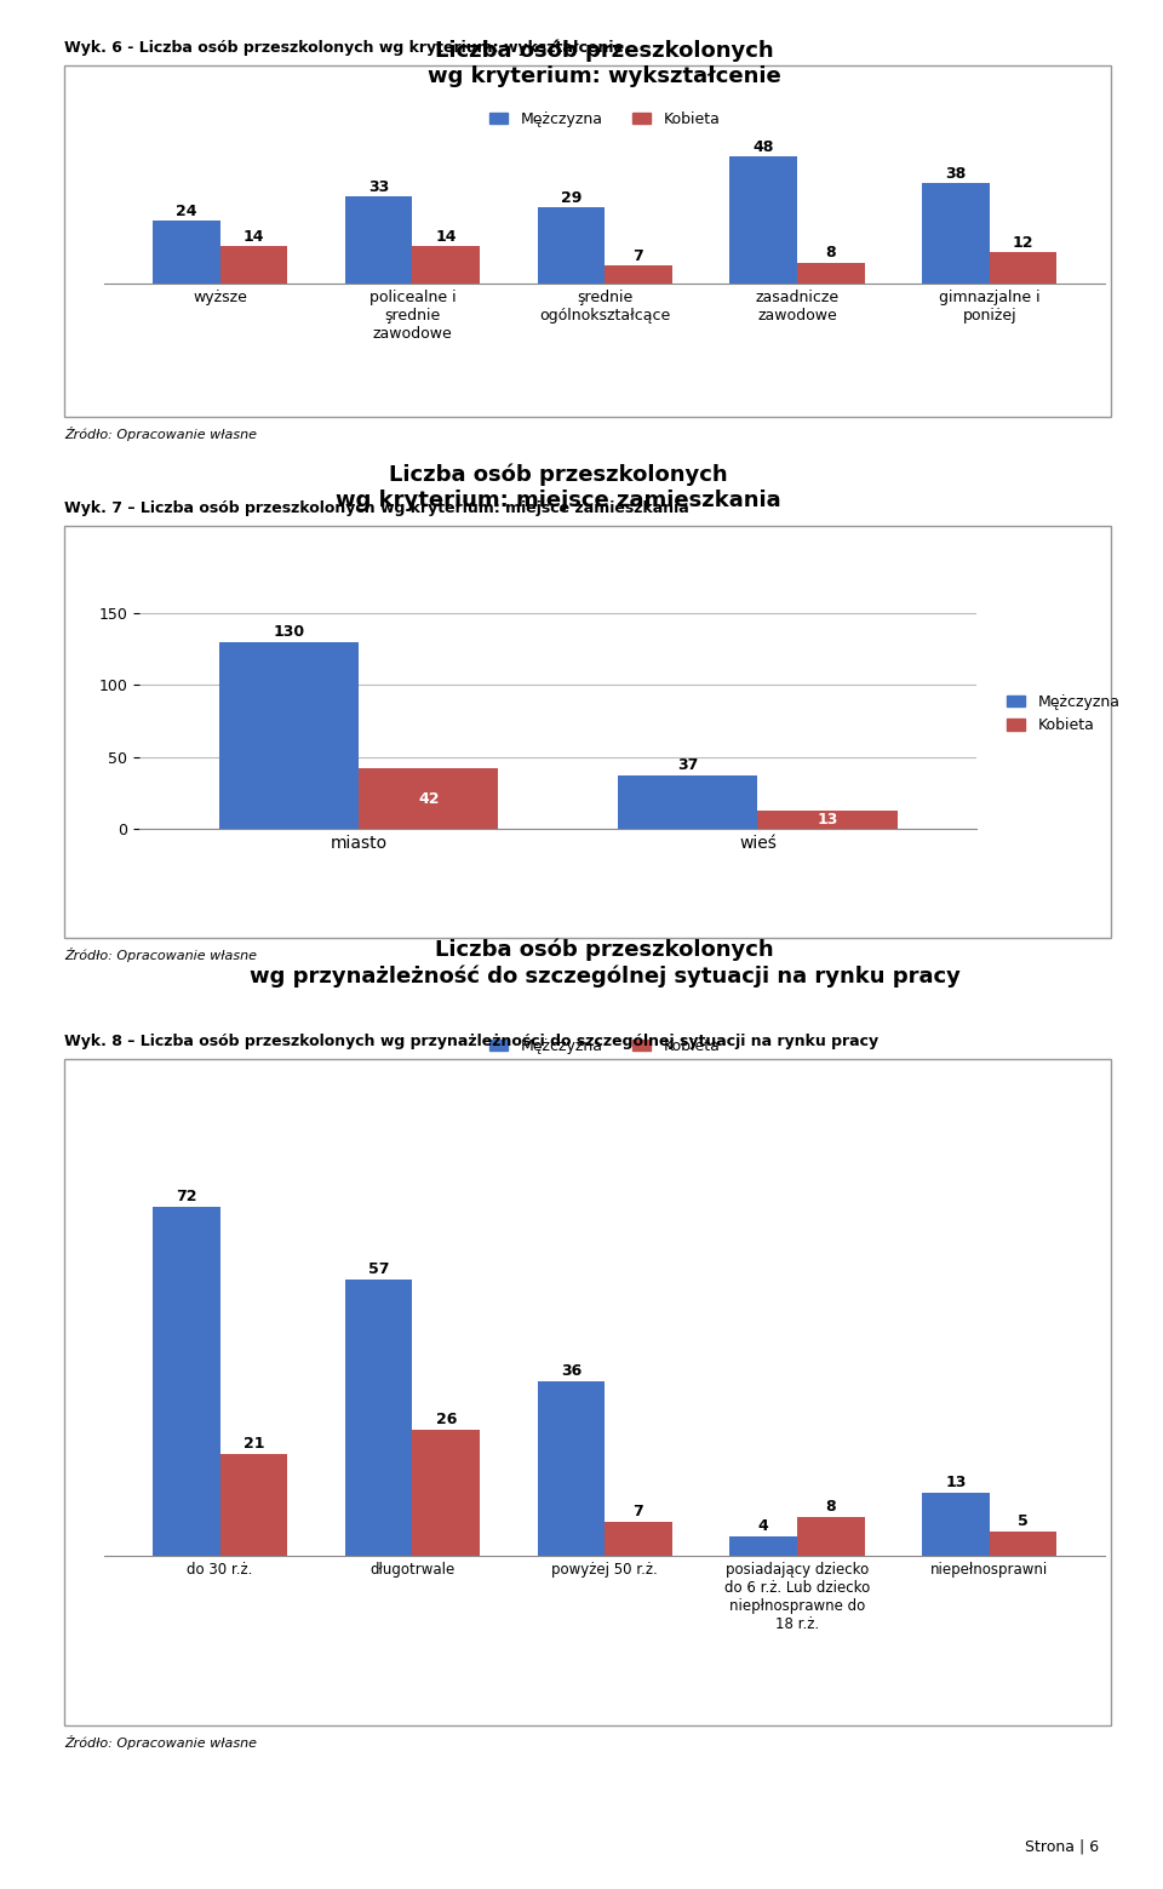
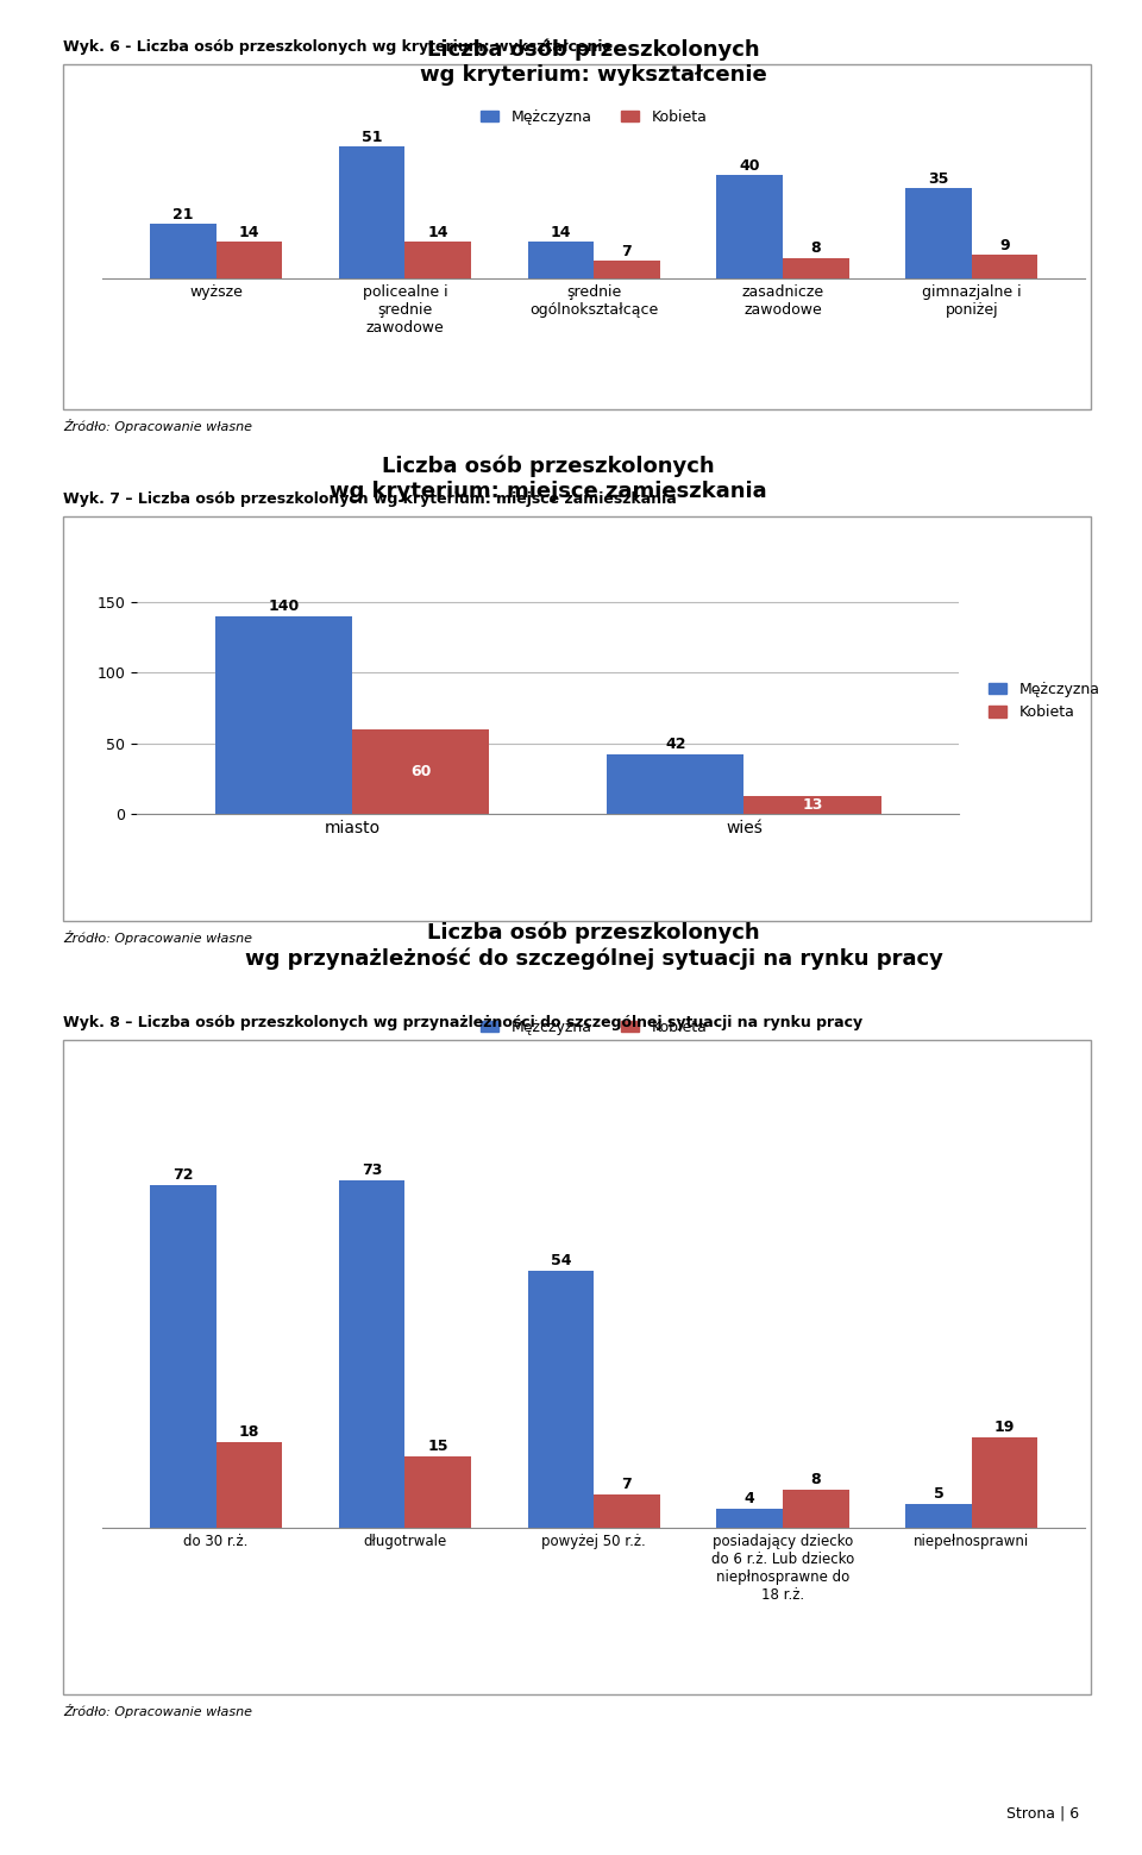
Mężczyzna/wyższe: 24 -> 21
Mężczyzna/policealne i şrednie zawodowe: 33 -> 51
Mężczyzna/şrednie ogólnokształcące: 29 -> 14
Mężczyzna/zasadnicze zawodowe: 48 -> 40
Mężczyzna/gimnazjalne i poniżej: 38 -> 35
Kobieta/gimnazjalne i poniżej: 12 -> 9
Mężczyzna/miasto: 130 -> 140
Kobieta/miasto: 42 -> 60
Mężczyzna/wieś: 37 -> 42
Kobieta/do 30 r.ż.: 21 -> 18
Mężczyzna/długotrwale: 57 -> 73
Kobieta/długotrwale: 26 -> 15
Mężczyzna/powyżej 50 r.ż.: 36 -> 54
Mężczyzna/niepełnosprawni: 13 -> 5
Kobieta/niepełnosprawni: 5 -> 19
